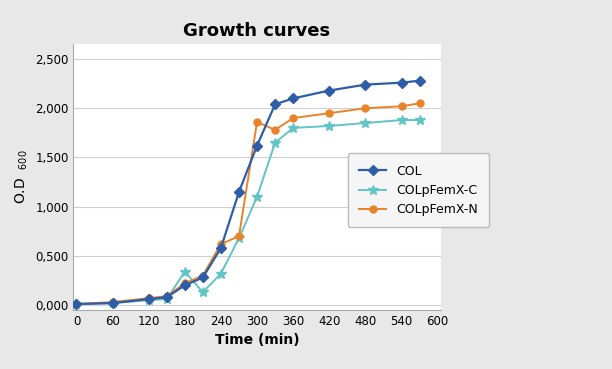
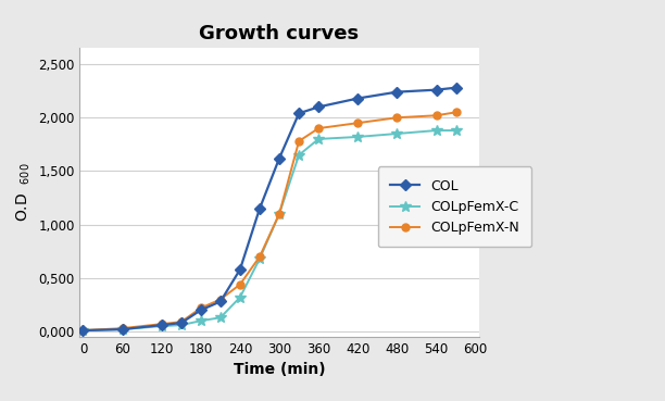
COLpFemX-C/180: 0,34 -> 0,10
COLpFemX-N/240: 0,62 -> 0,44
COLpFemX-N/300: 1,86 -> 1,10
